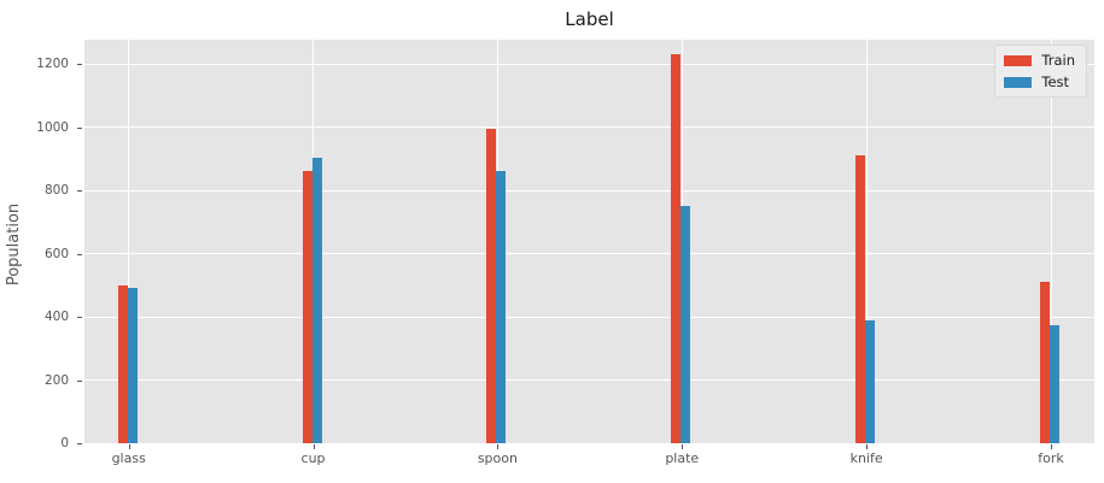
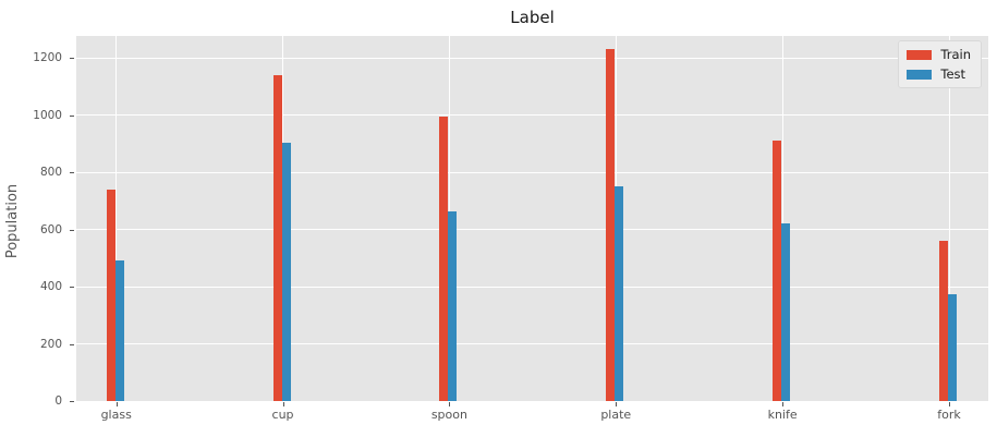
Train/glass: 500 -> 740
Train/cup: 860 -> 1140
Test/spoon: 860 -> 660
Test/knife: 390 -> 620
Train/fork: 510 -> 560
